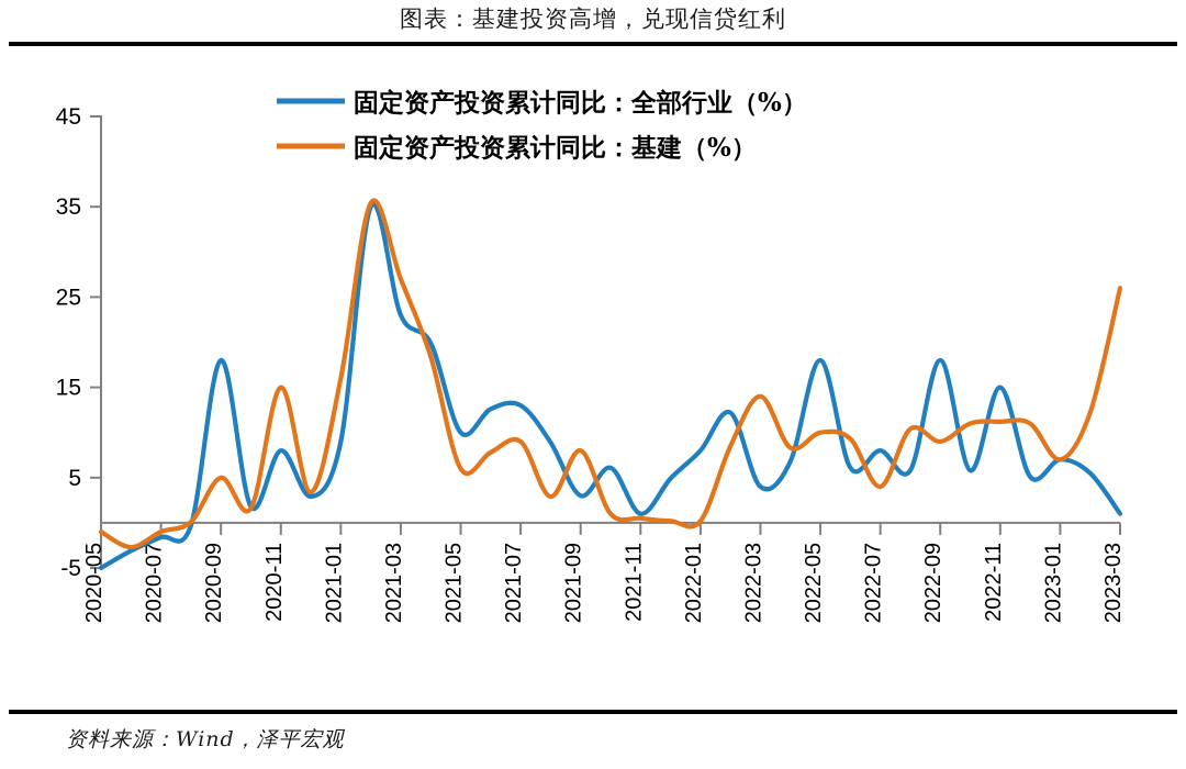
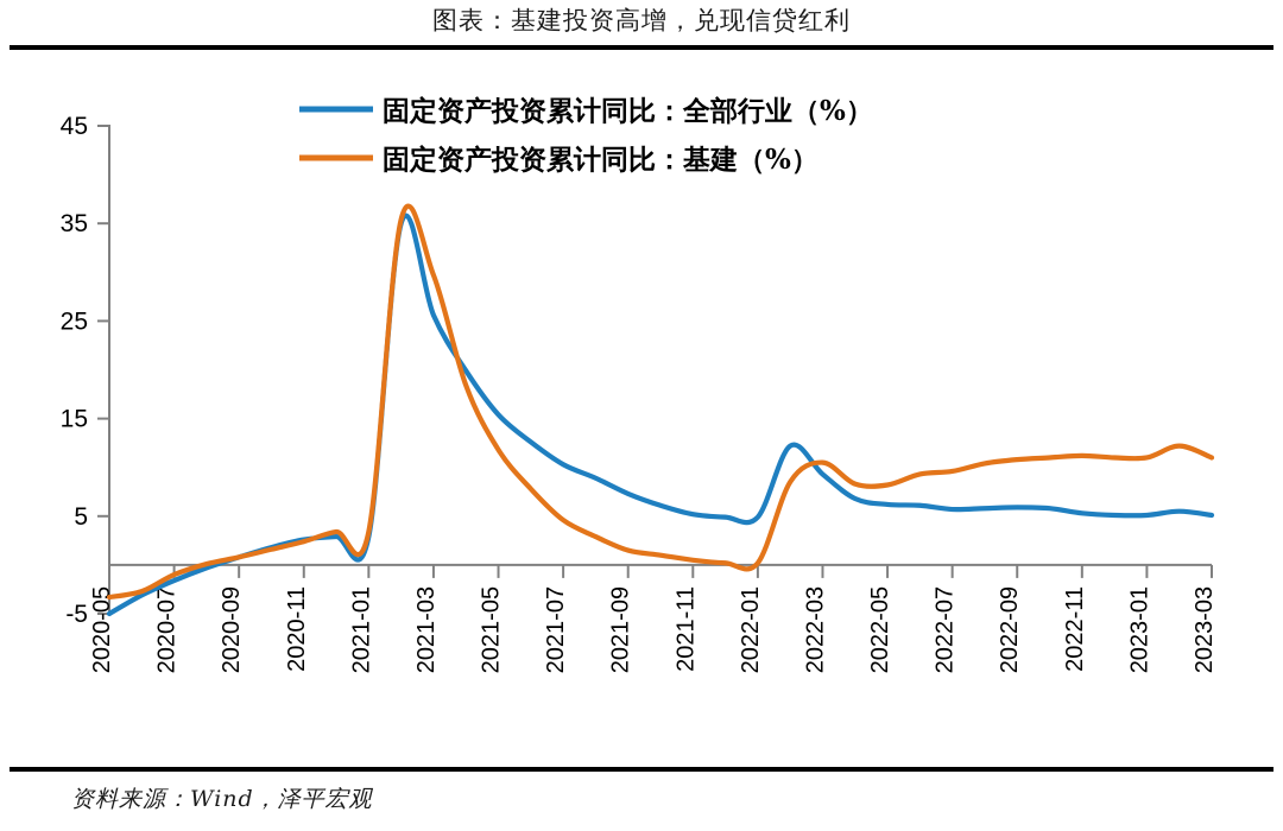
固定资产投资累计同比：基建（%）/2020-05: -1 -> -3
固定资产投资累计同比：全部行业（%）/2020-09: 18 -> 1
固定资产投资累计同比：基建（%）/2020-09: 5 -> 1
固定资产投资累计同比：全部行业（%）/2020-11: 8 -> 3
固定资产投资累计同比：基建（%）/2020-11: 15 -> 2
固定资产投资累计同比：全部行业（%）/2021-01: 9 -> 3
固定资产投资累计同比：基建（%）/2021-01: 16 -> 3
固定资产投资累计同比：全部行业（%）/2021-03: 23 -> 26
固定资产投资累计同比：基建（%）/2021-03: 27 -> 30
固定资产投资累计同比：全部行业（%）/2021-05: 10 -> 15
固定资产投资累计同比：基建（%）/2021-05: 6 -> 12
固定资产投资累计同比：全部行业（%）/2021-07: 13 -> 10
固定资产投资累计同比：基建（%）/2021-07: 9 -> 5
固定资产投资累计同比：全部行业（%）/2021-09: 3 -> 7
固定资产投资累计同比：基建（%）/2021-09: 8 -> 2
固定资产投资累计同比：全部行业（%）/2021-11: 1 -> 5
固定资产投资累计同比：全部行业（%）/2022-01: 8 -> 5
固定资产投资累计同比：全部行业（%）/2022-03: 4 -> 9
固定资产投资累计同比：基建（%）/2022-03: 14 -> 10
固定资产投资累计同比：全部行业（%）/2022-05: 18 -> 6
固定资产投资累计同比：基建（%）/2022-05: 10 -> 8
固定资产投资累计同比：全部行业（%）/2022-07: 8 -> 6
固定资产投资累计同比：基建（%）/2022-07: 4 -> 10
固定资产投资累计同比：全部行业（%）/2022-09: 18 -> 6
固定资产投资累计同比：基建（%）/2022-09: 9 -> 11
固定资产投资累计同比：全部行业（%）/2022-11: 15 -> 5
固定资产投资累计同比：全部行业（%）/2023-01: 7 -> 5
固定资产投资累计同比：基建（%）/2023-01: 7 -> 11
固定资产投资累计同比：全部行业（%）/2023-03: 1 -> 5
固定资产投资累计同比：基建（%）/2023-03: 26 -> 11
